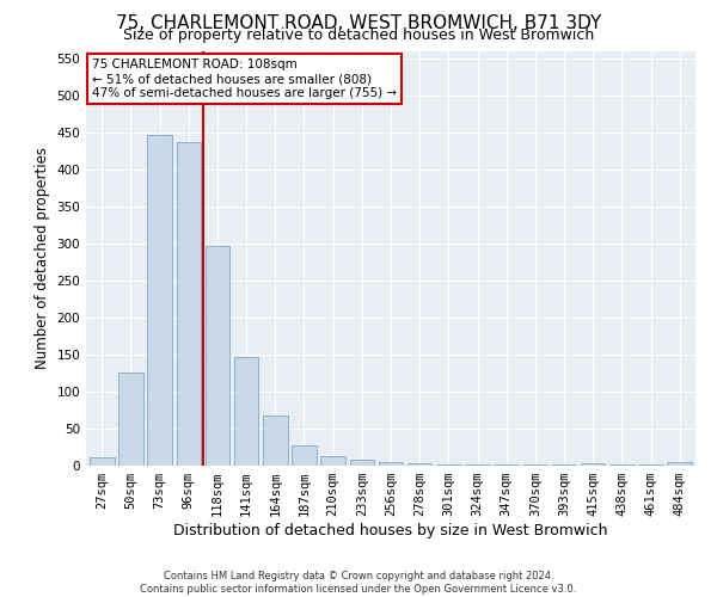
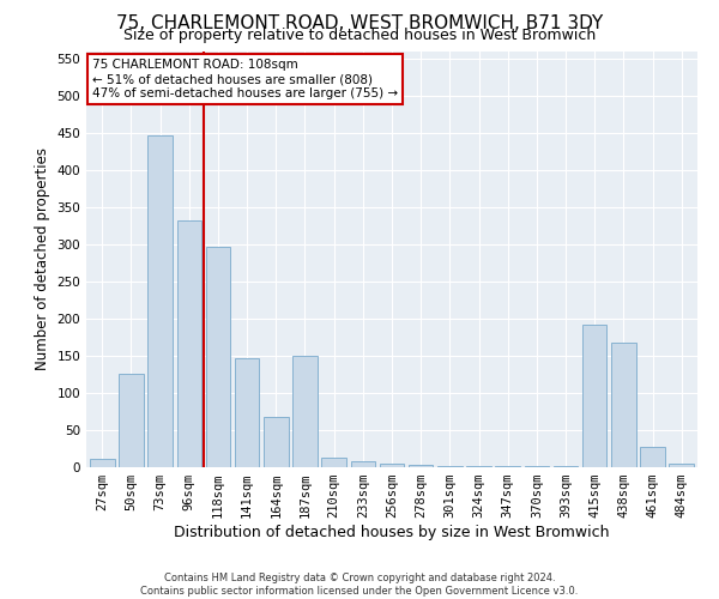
96sqm: 437 -> 332
187sqm: 27 -> 150
415sqm: 4 -> 192
438sqm: 1 -> 168
461sqm: 1 -> 28
